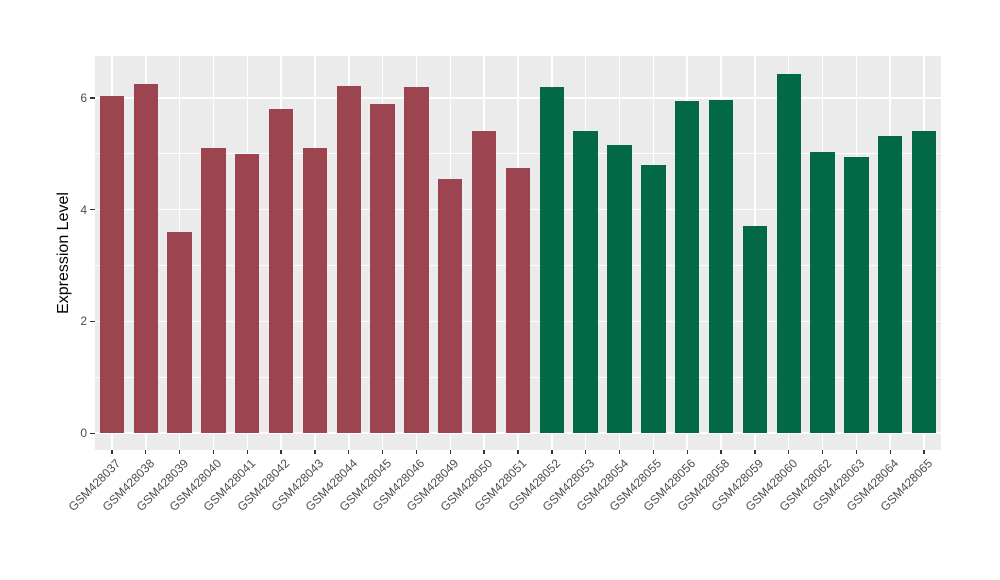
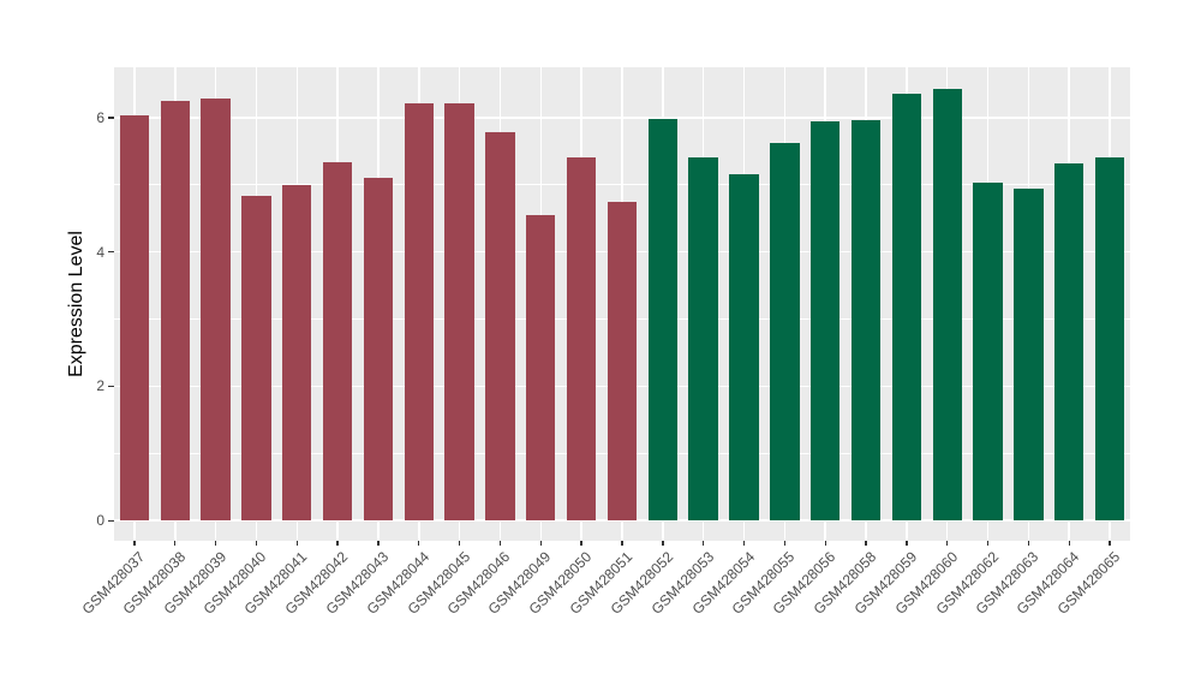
GSM428039: 3.6 -> 6.3
GSM428040: 5.1 -> 4.8
GSM428042: 5.8 -> 5.3
GSM428045: 5.9 -> 6.2
GSM428046: 6.2 -> 5.8
GSM428052: 6.2 -> 6.0
GSM428055: 4.8 -> 5.6
GSM428059: 3.7 -> 6.4
